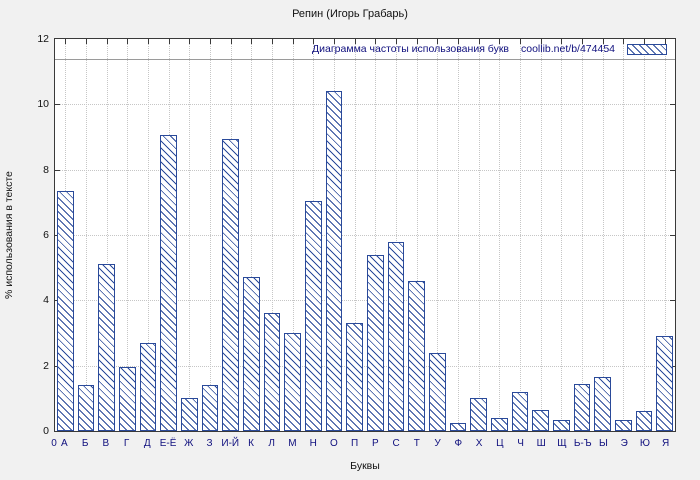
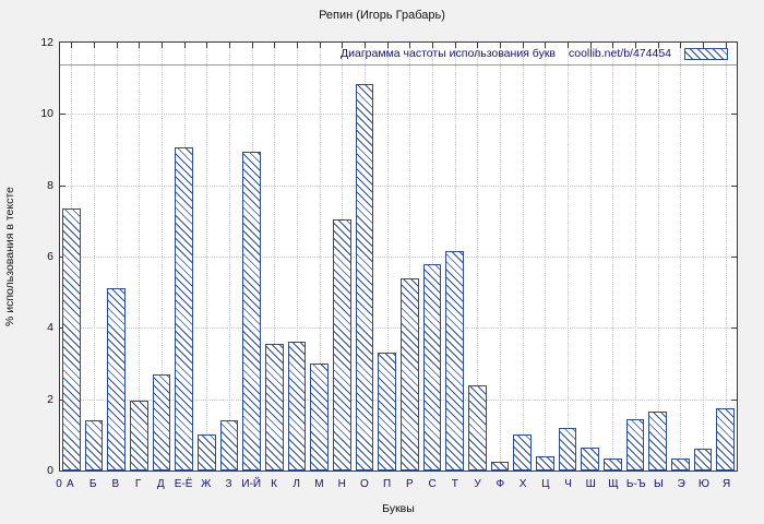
К: 4.7 -> 3.5
О: 10.4 -> 10.8
Т: 4.6 -> 6.2
Я: 2.9 -> 1.8
